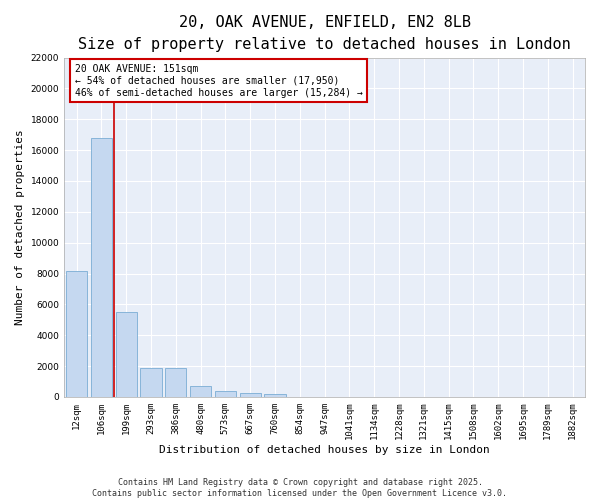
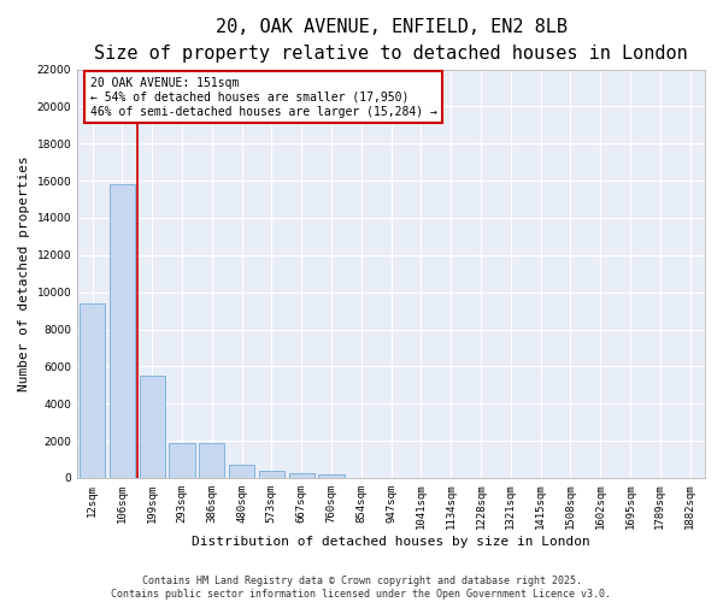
12sqm: 8200 -> 9400
106sqm: 16800 -> 15800
